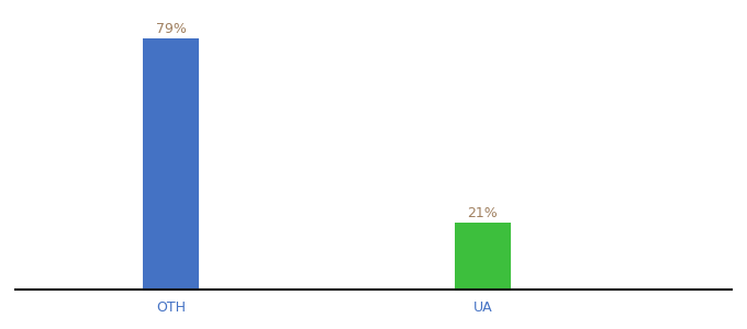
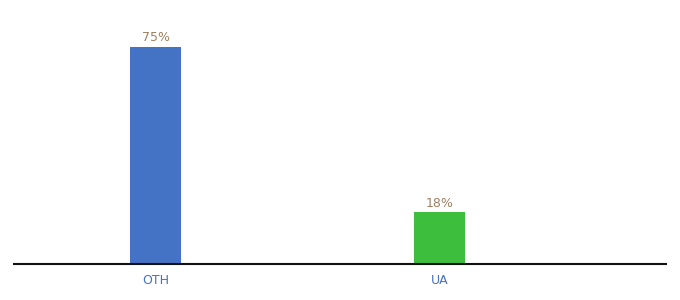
OTH: 79% -> 75%
UA: 21% -> 18%
